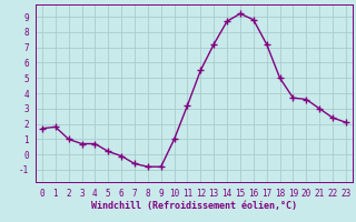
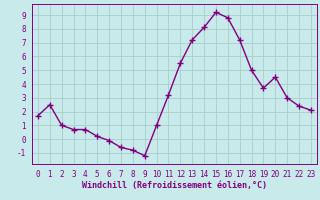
1: 1.8 -> 2.5
9: -0.8 -> -1.2
14: 8.7 -> 8.1
20: 3.6 -> 4.5
